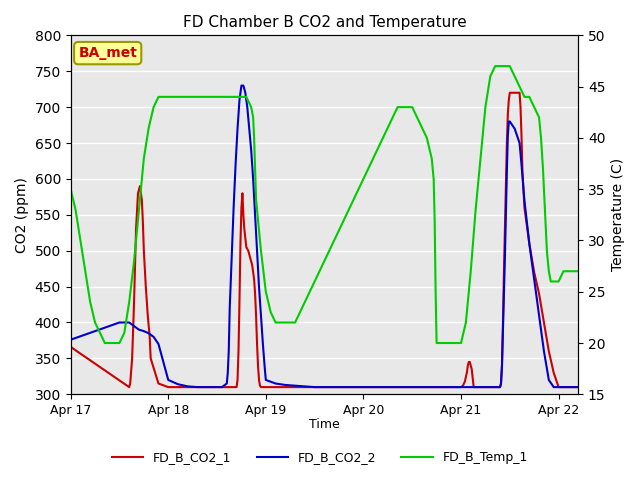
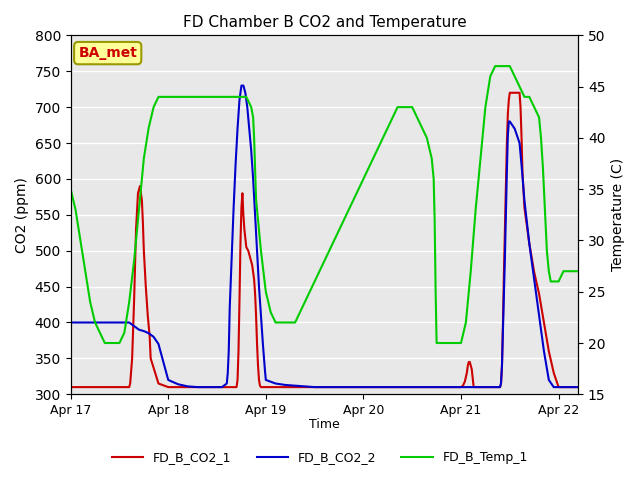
FD_B_CO2_1/Apr 17: 366 -> 310
FD_B_CO2_2/Apr 17: 376 -> 400
